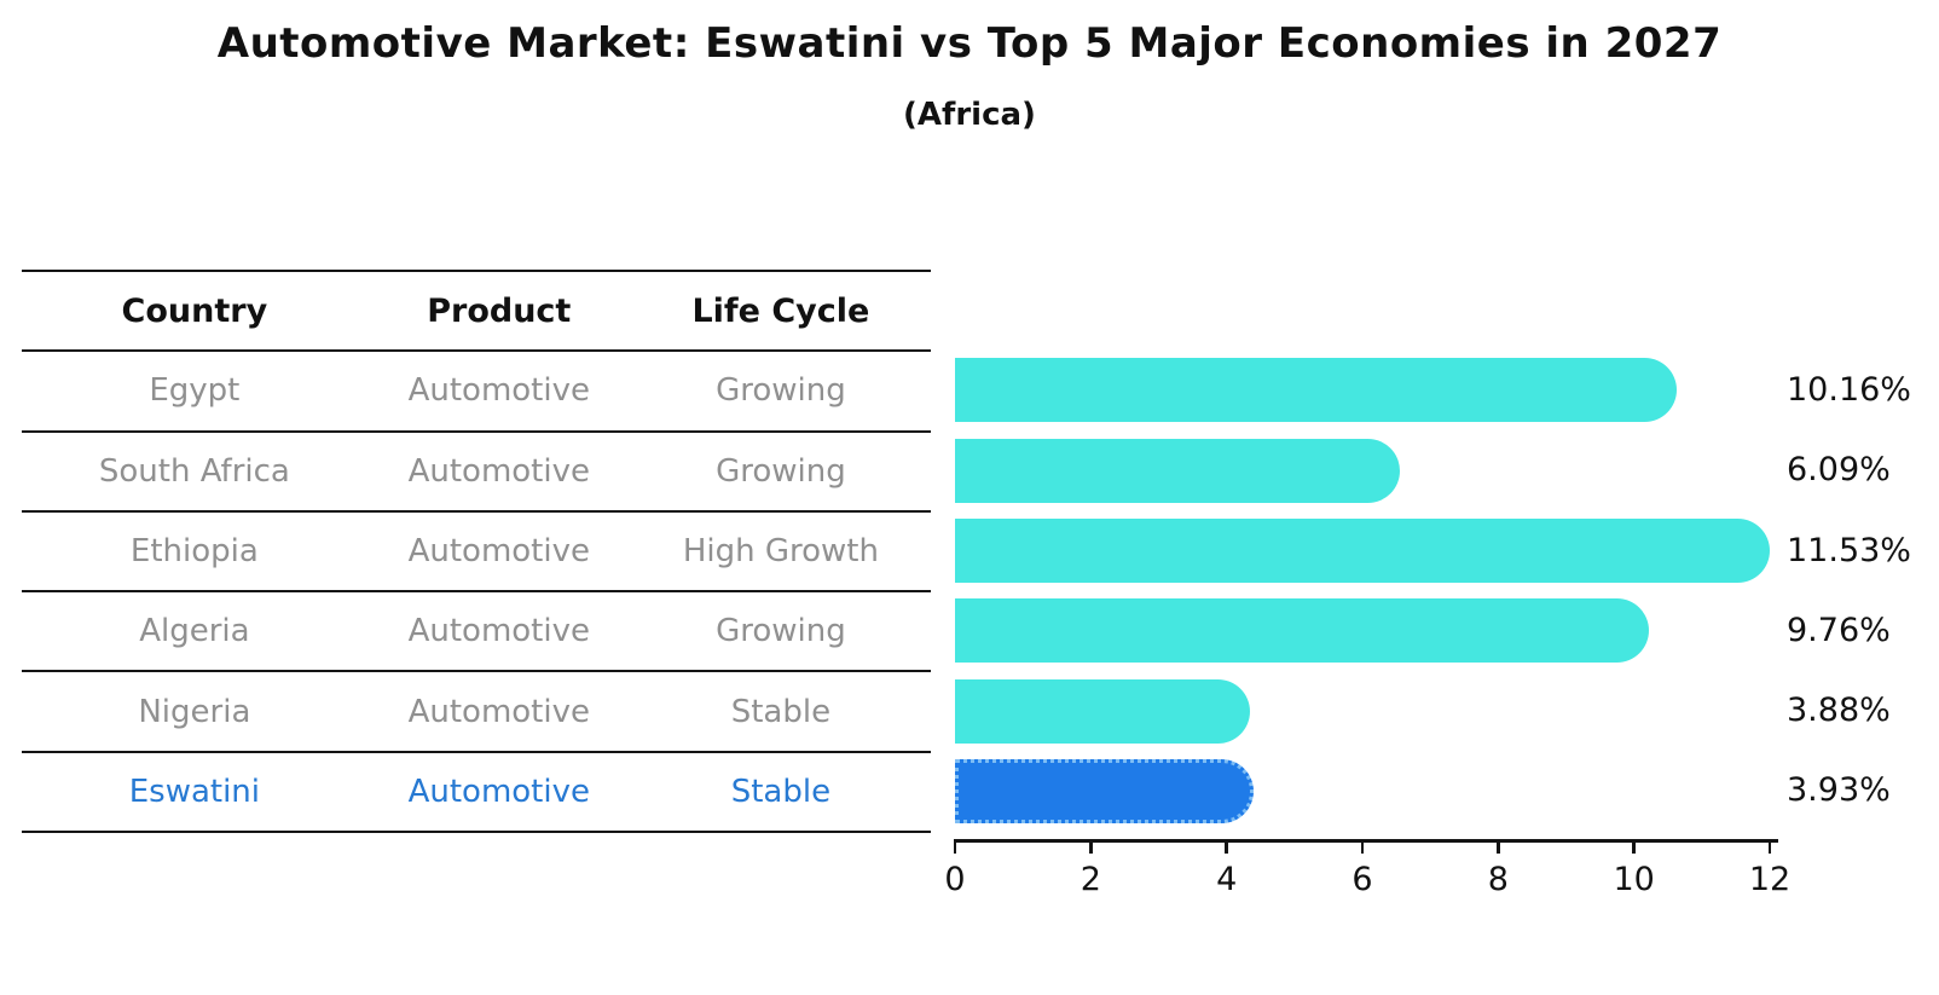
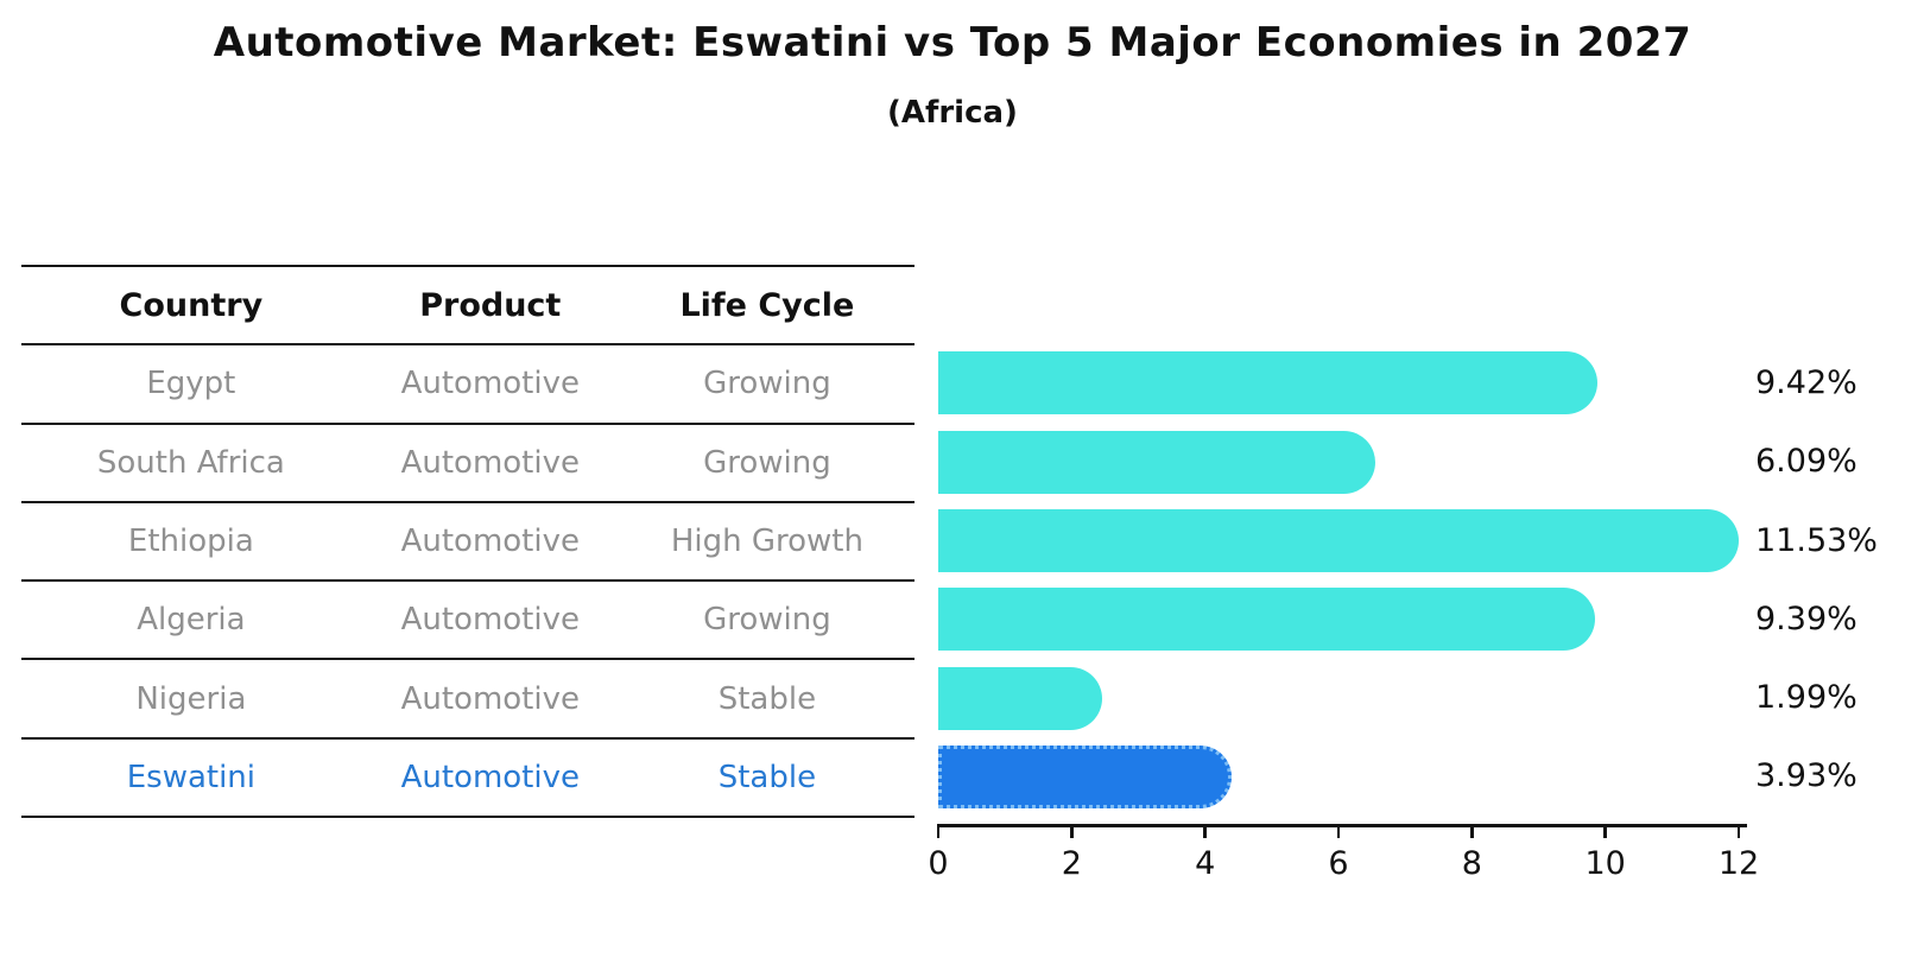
Egypt: 10.16% -> 9.42%
Algeria: 9.76% -> 9.39%
Nigeria: 3.88% -> 1.99%
